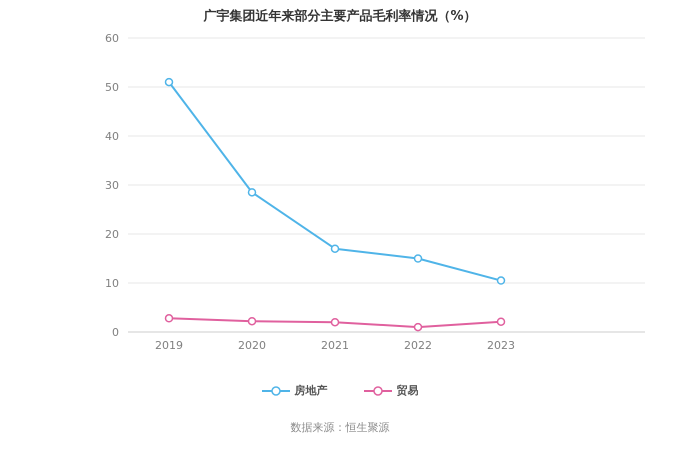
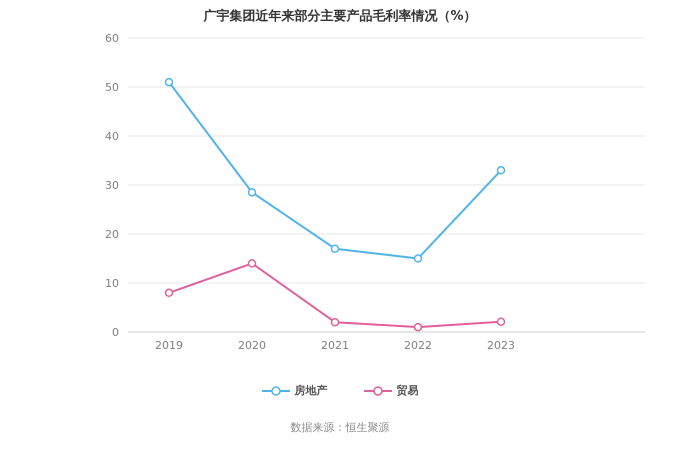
贸易/2019: 3 -> 8
贸易/2020: 2 -> 14
房地产/2023: 10 -> 33
